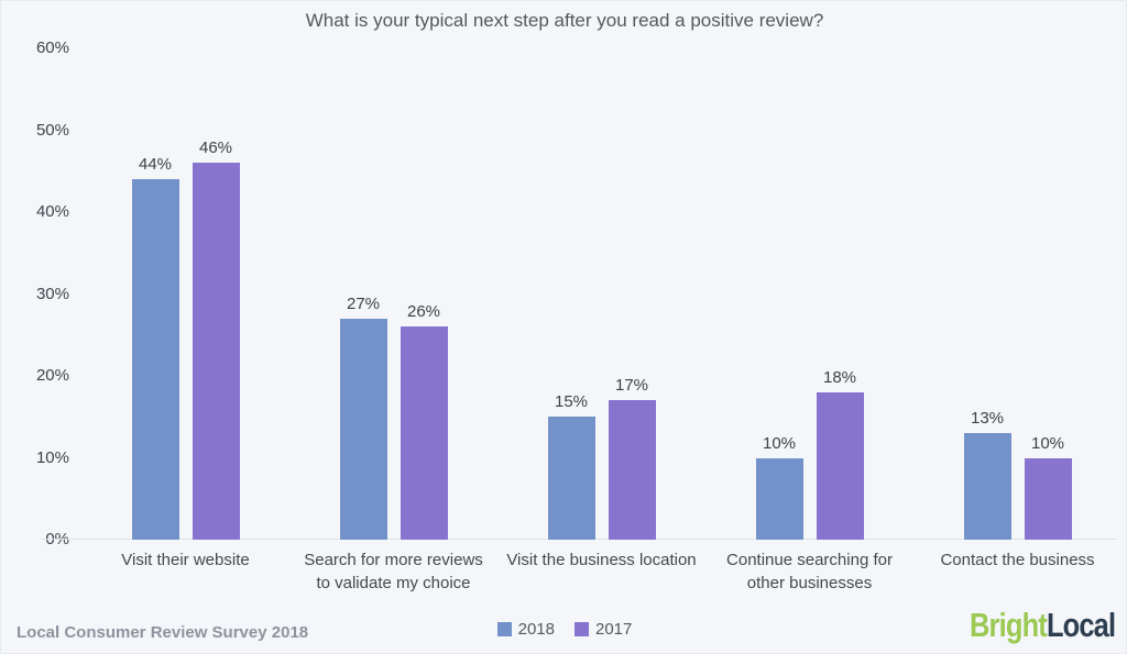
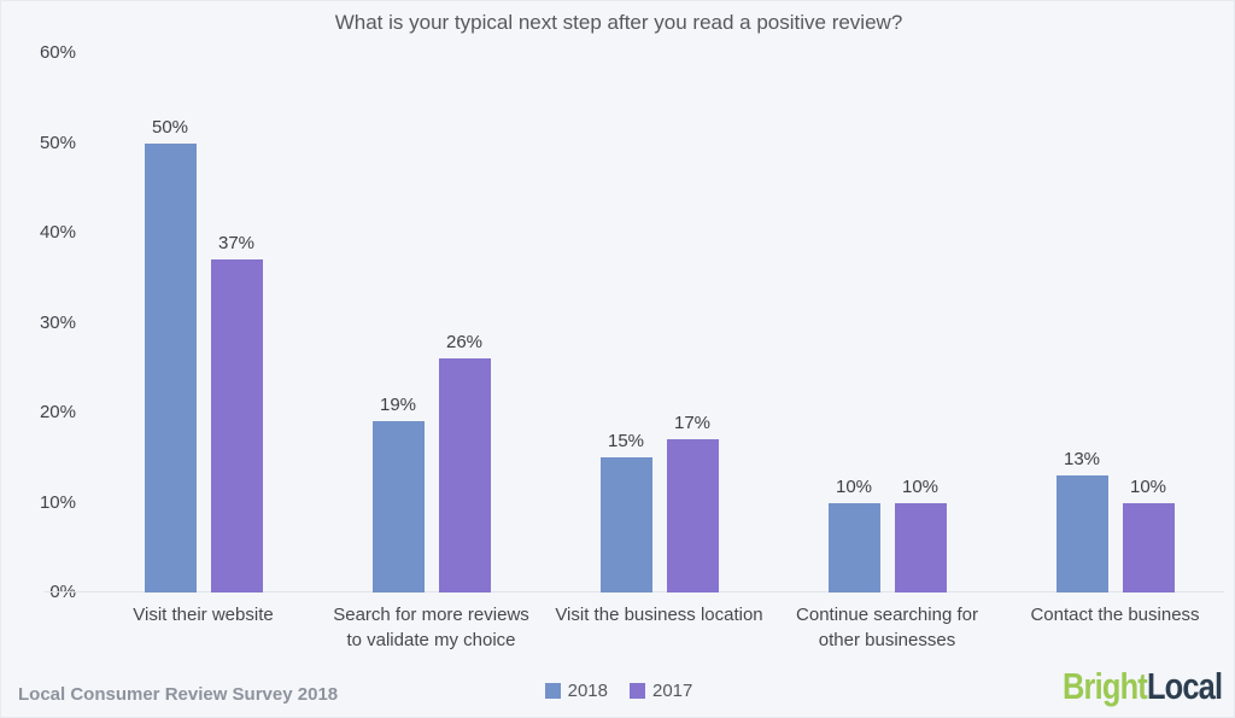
2018/Visit their website: 44% -> 50%
2017/Visit their website: 46% -> 37%
2018/Search for more reviews to validate my choice: 27% -> 19%
2017/Continue searching for other businesses: 18% -> 10%
